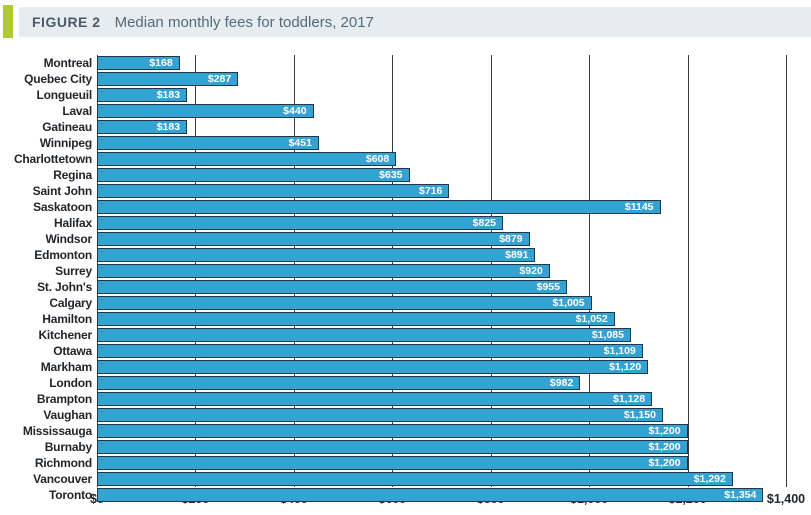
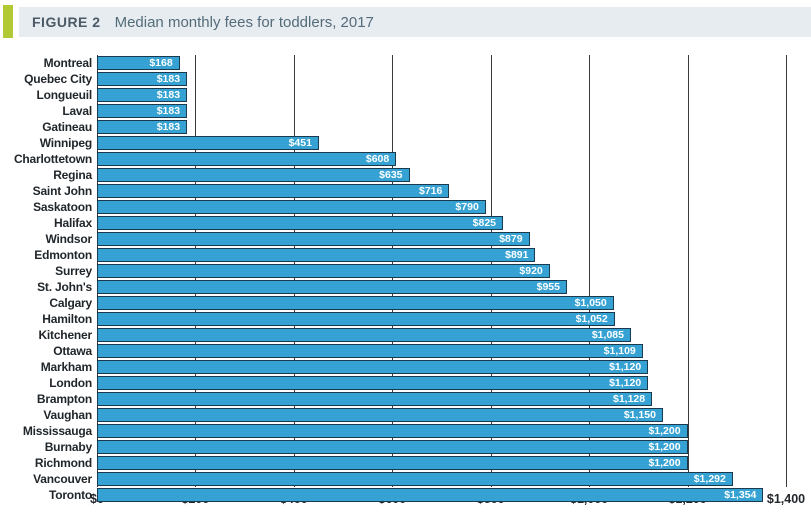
Quebec City: $287 -> $183
Laval: $440 -> $183
Saskatoon: $1145 -> $790
Calgary: $1,005 -> $1,050
London: $982 -> $1,120
